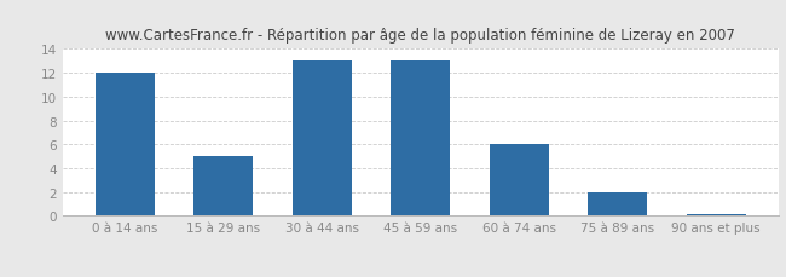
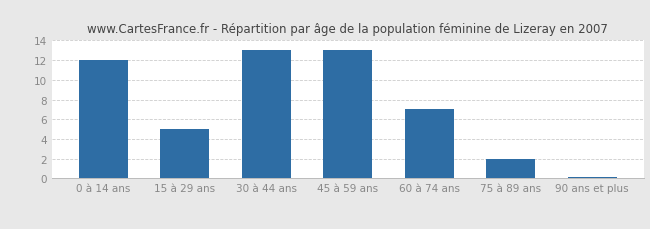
60 à 74 ans: 6.0 -> 7.0
